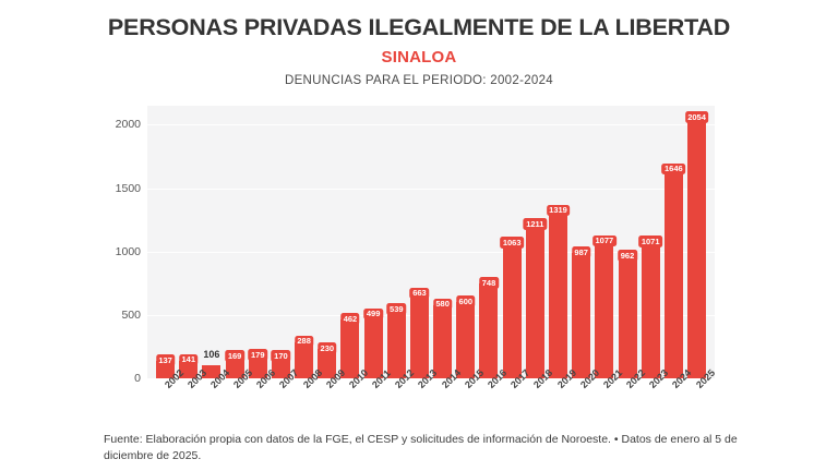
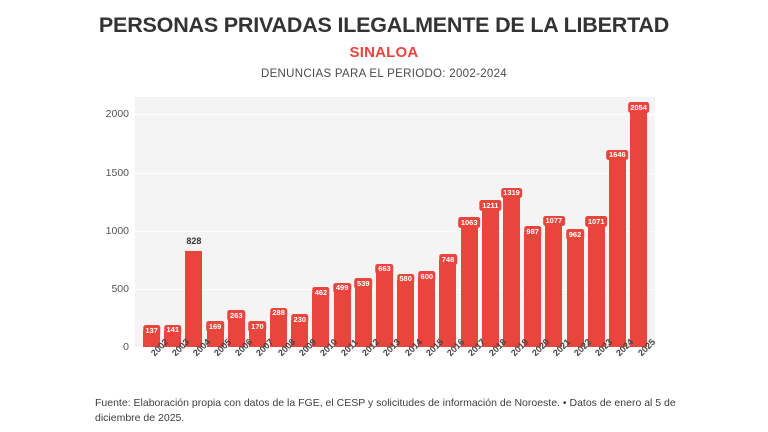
2004: 106 -> 828
2006: 179 -> 263
